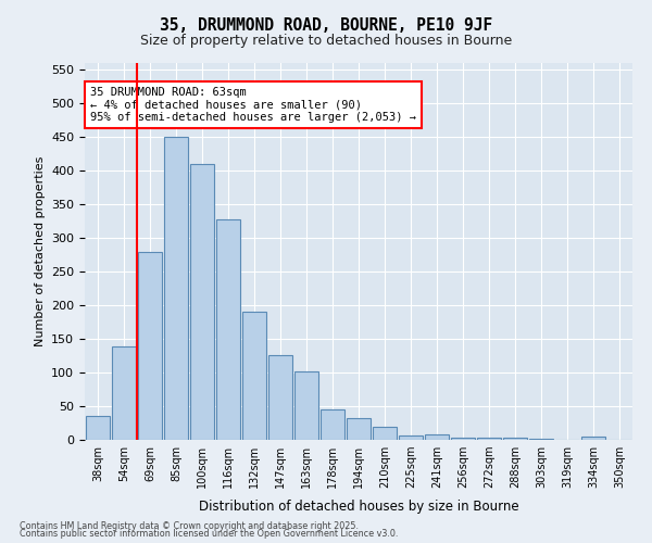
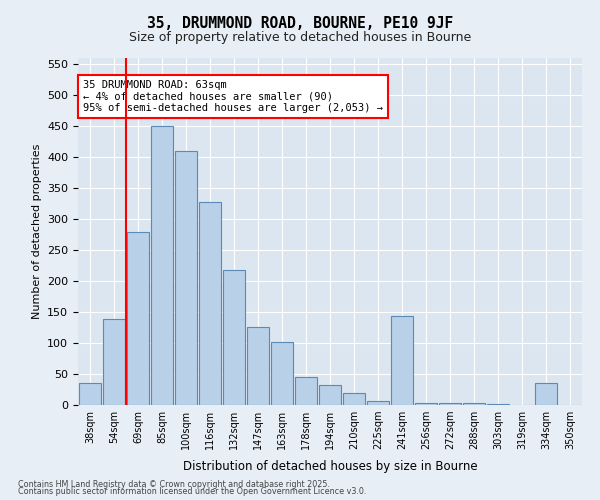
132sqm: 190 -> 218
241sqm: 8 -> 144
334sqm: 5 -> 36
